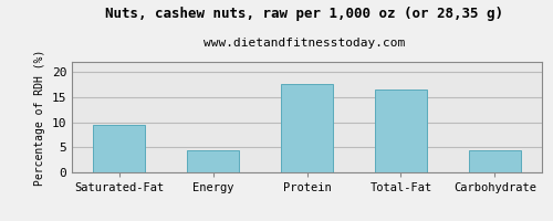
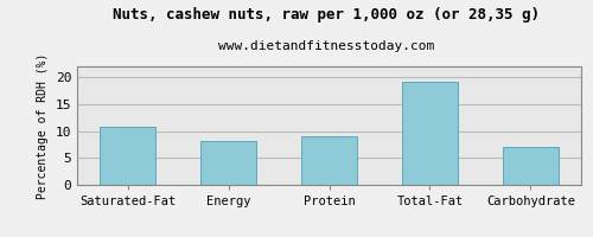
Saturated-Fat: 9.5 -> 10.8
Energy: 4.5 -> 8.1
Protein: 17.5 -> 9.1
Total-Fat: 16.5 -> 19.1
Carbohydrate: 4.5 -> 7.1
